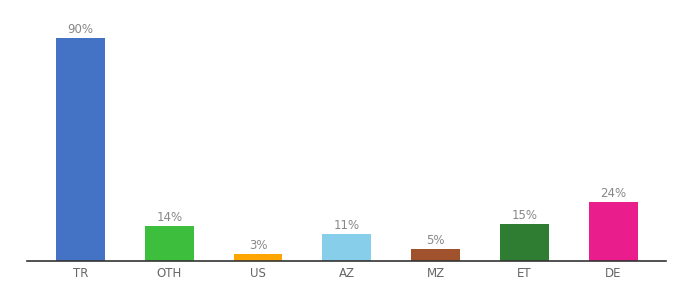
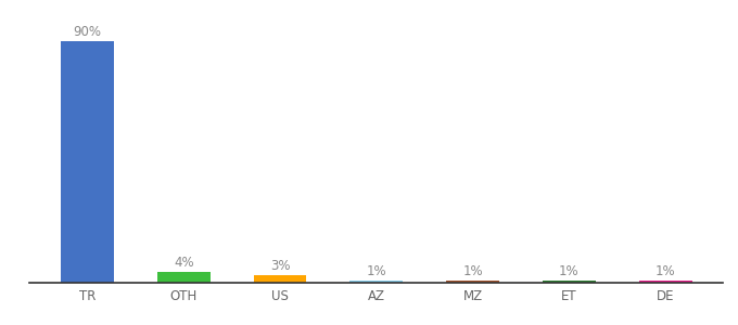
OTH: 14% -> 4%
AZ: 11% -> 1%
MZ: 5% -> 1%
ET: 15% -> 1%
DE: 24% -> 1%
